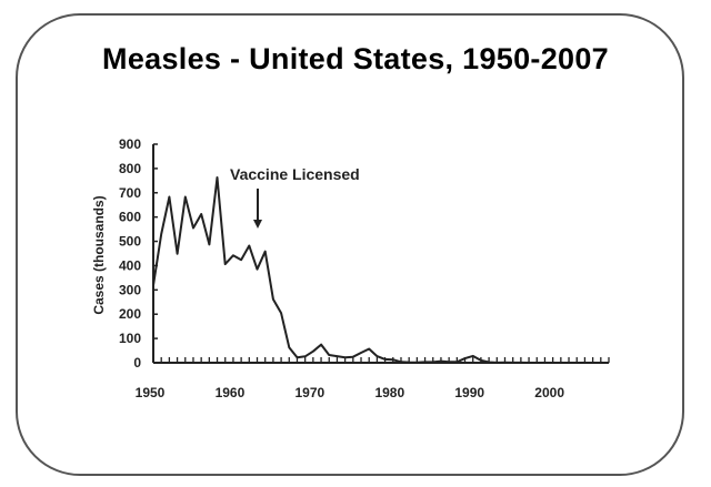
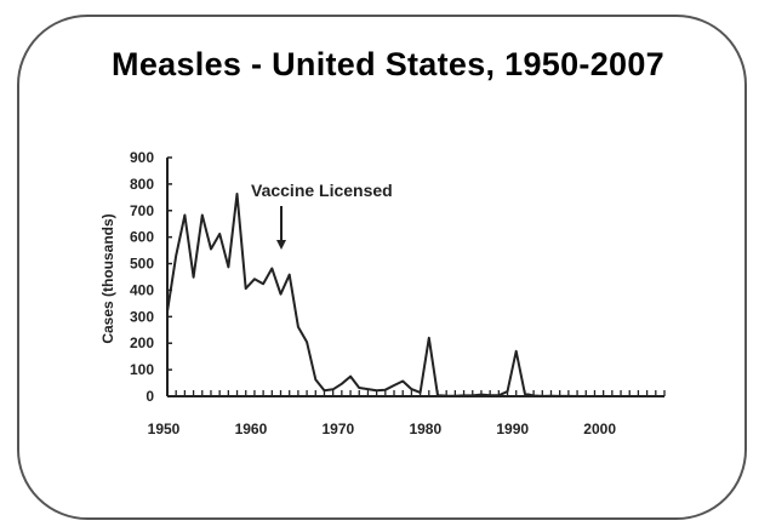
1980: 10 -> 220
1990: 30 -> 170
